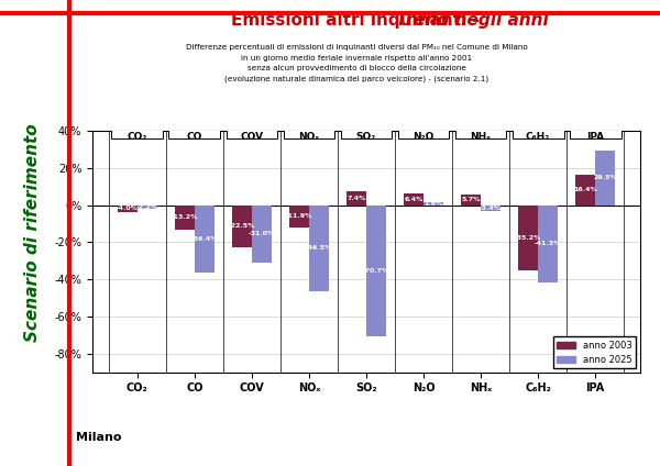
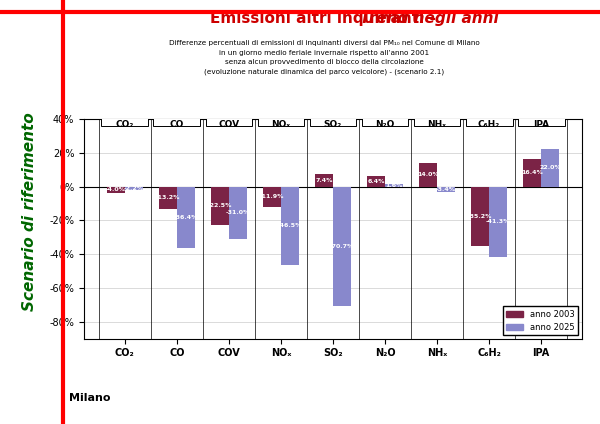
anno 2003/NHₓ: 6% -> 14%
anno 2025/IPA: 30% -> 22%
